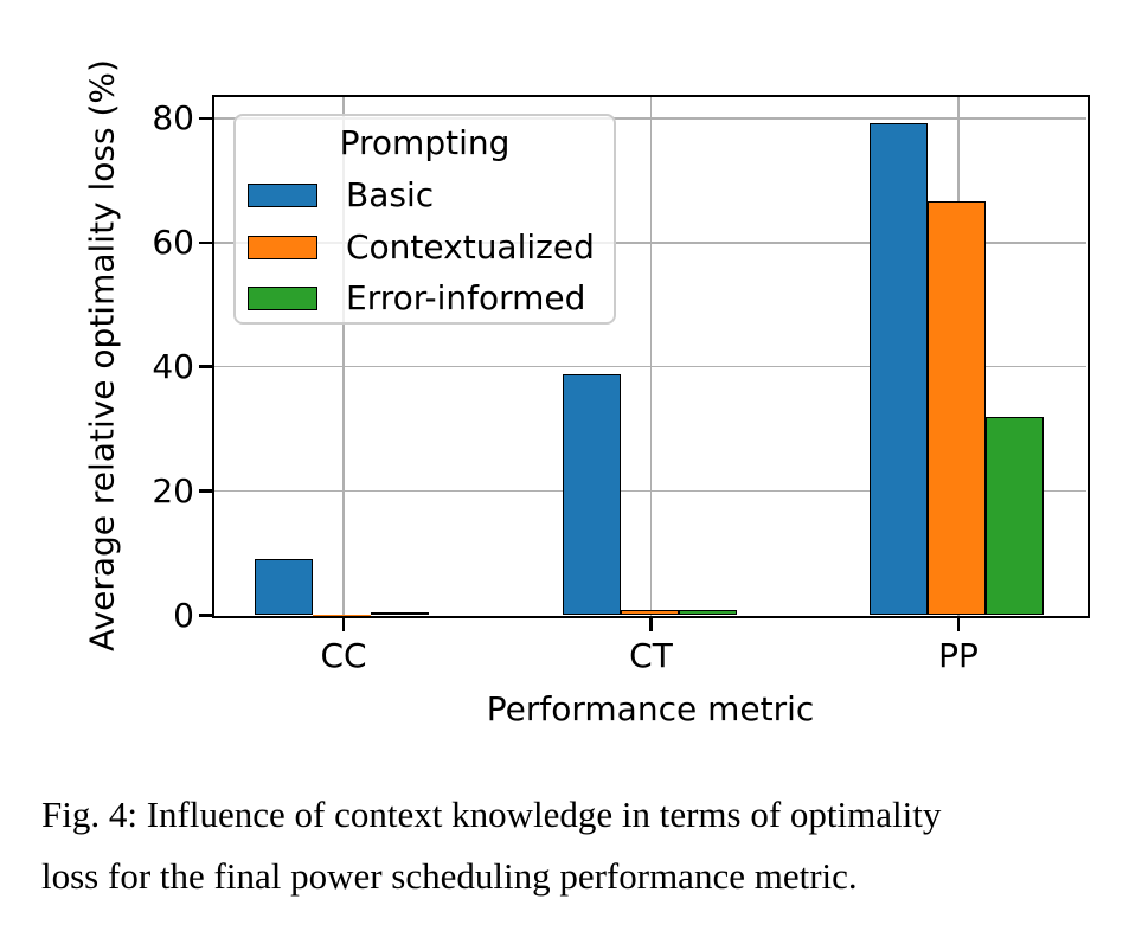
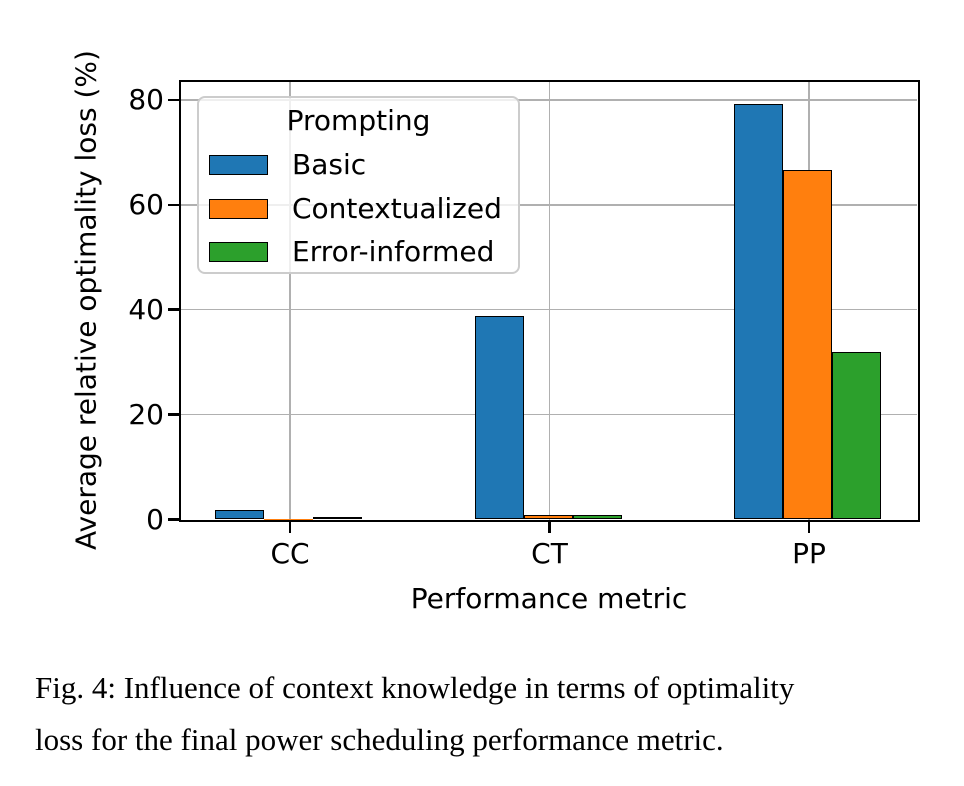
Basic/CC: 9 -> 2
